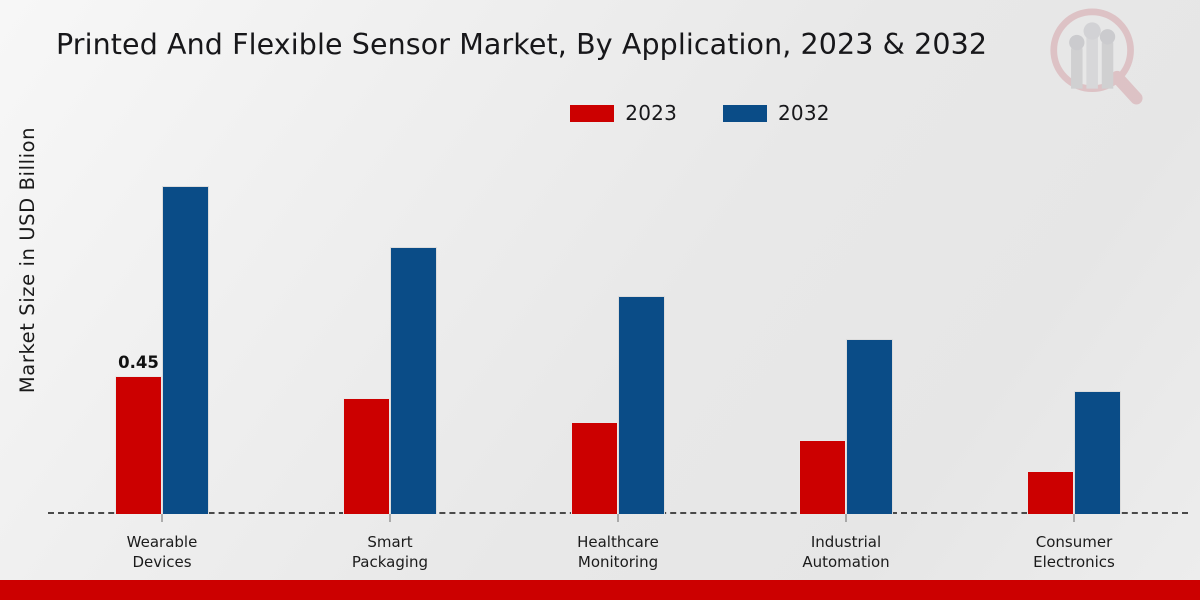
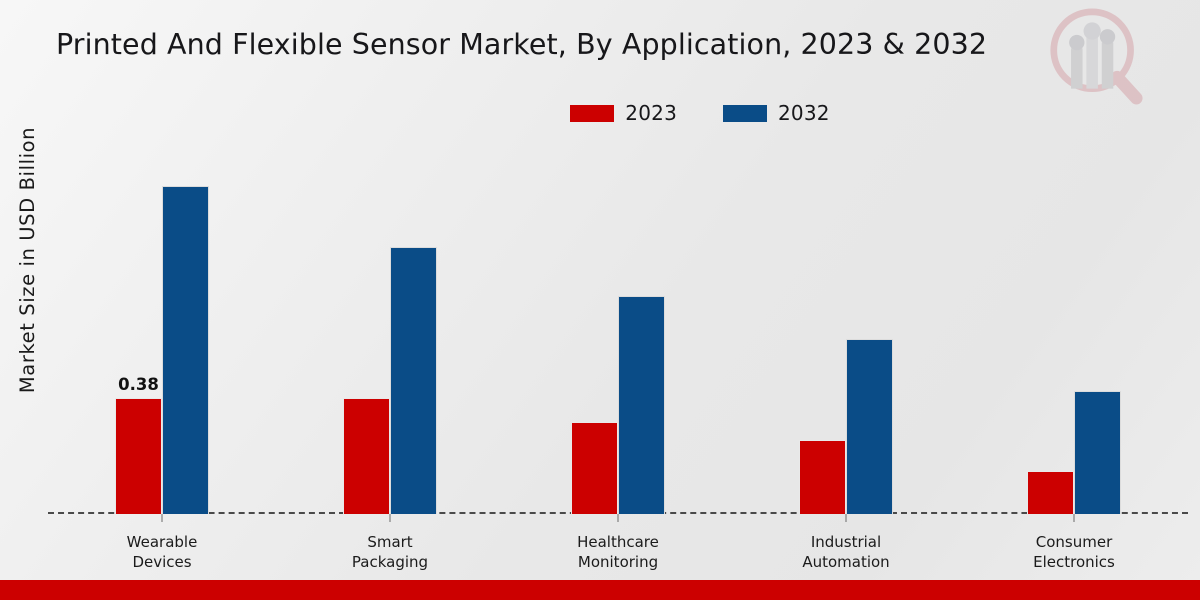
2023/Wearable Devices: 0.45 -> 0.38
